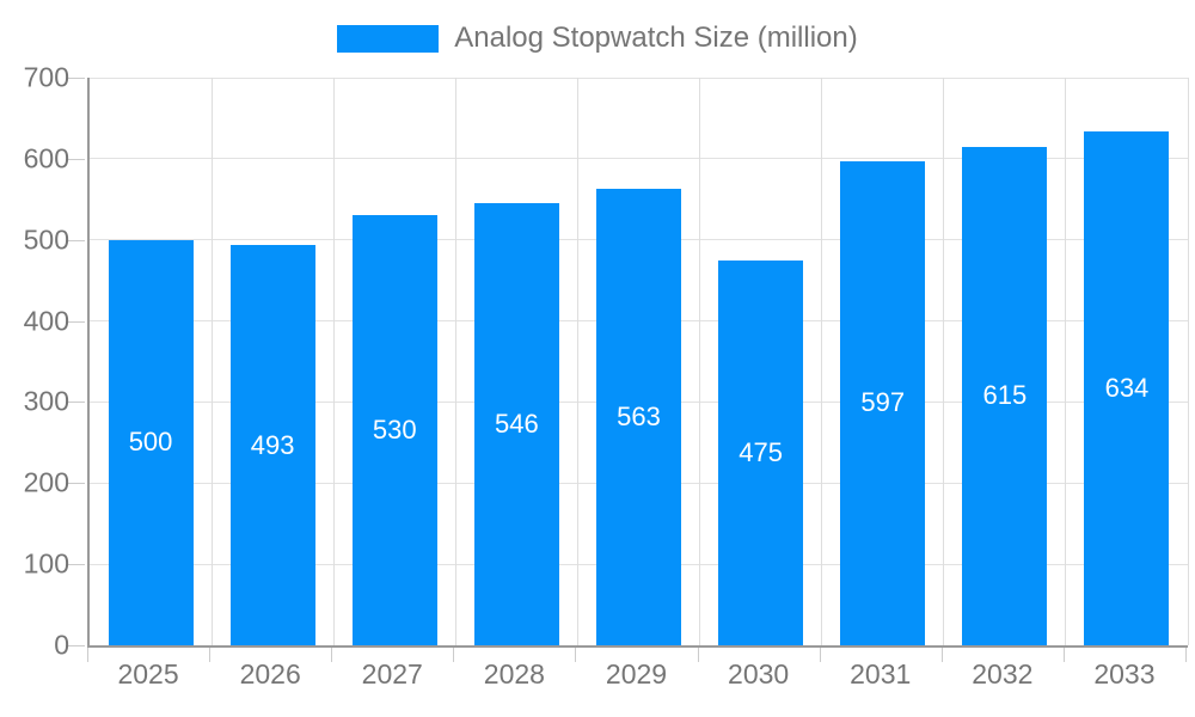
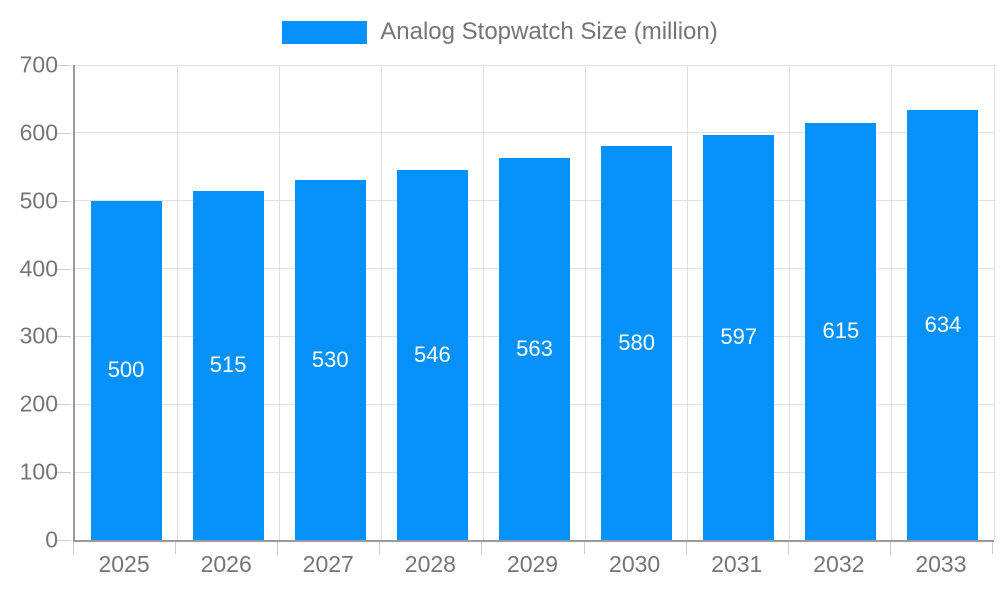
2026: 493 -> 515
2030: 475 -> 580
